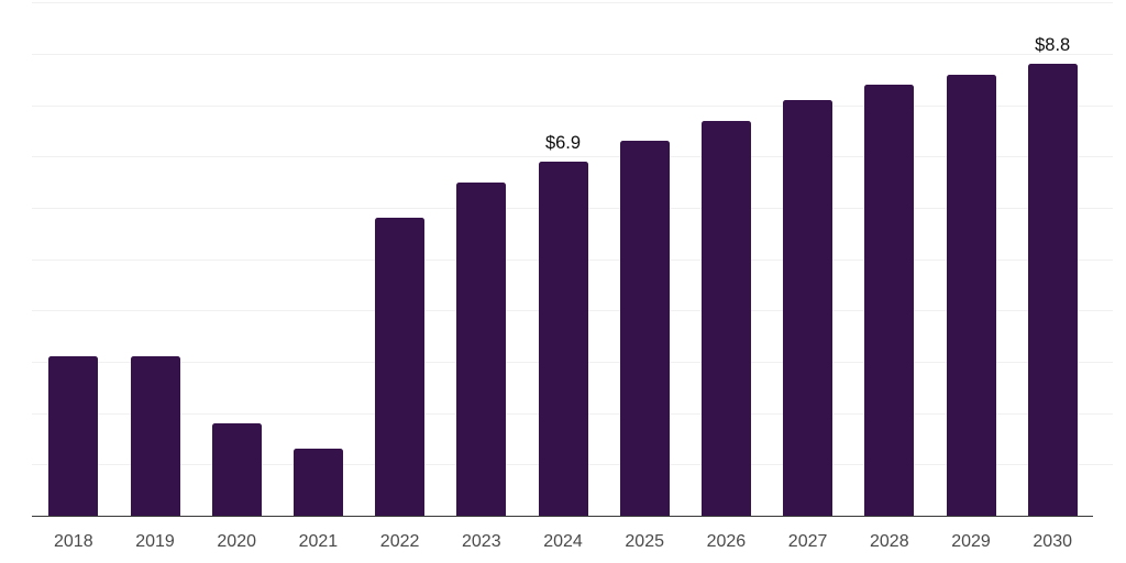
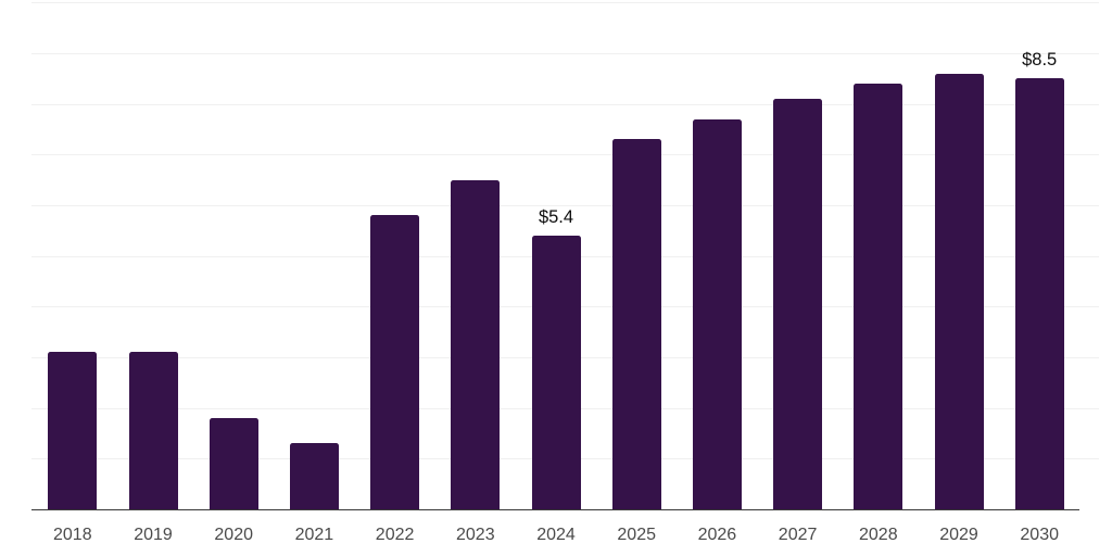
2024: $6.9 -> $5.4
2030: $8.8 -> $8.5
